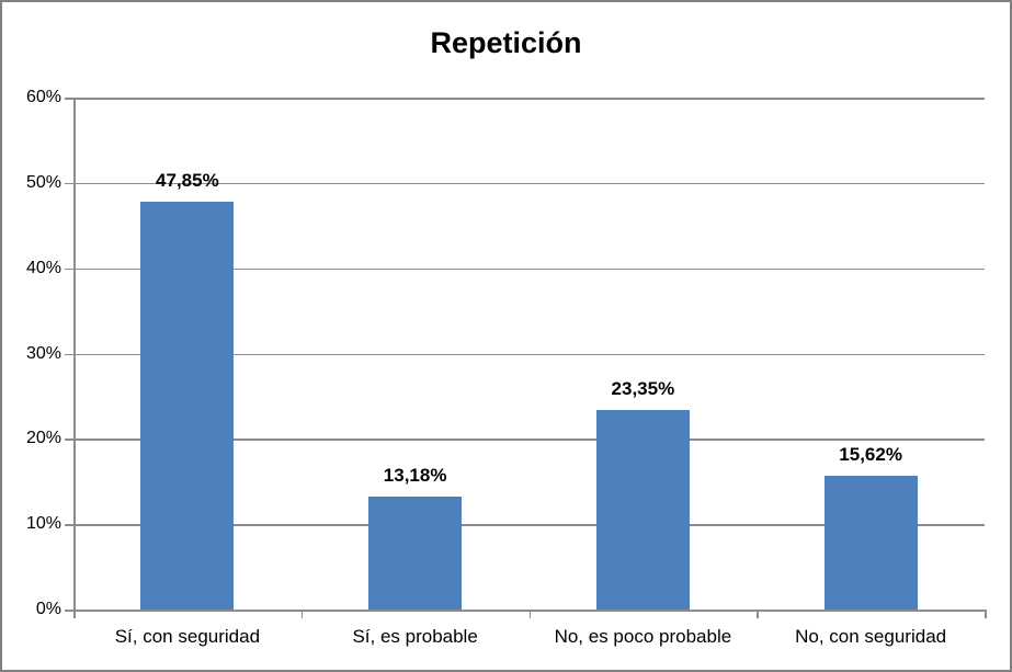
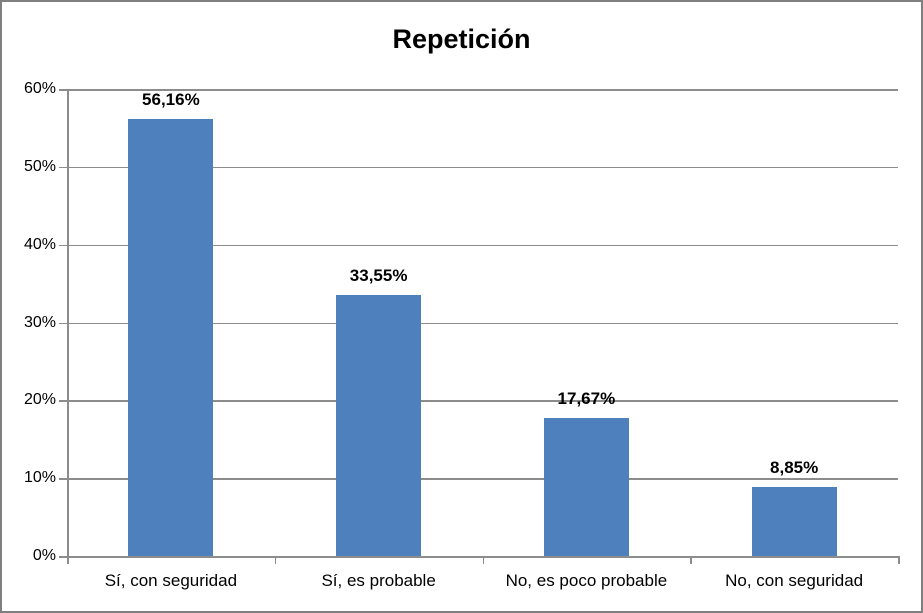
Sí, con seguridad: 47,85% -> 56,16%
Sí, es probable: 13,18% -> 33,55%
No, es poco probable: 23,35% -> 17,67%
No, con seguridad: 15,62% -> 8,85%
